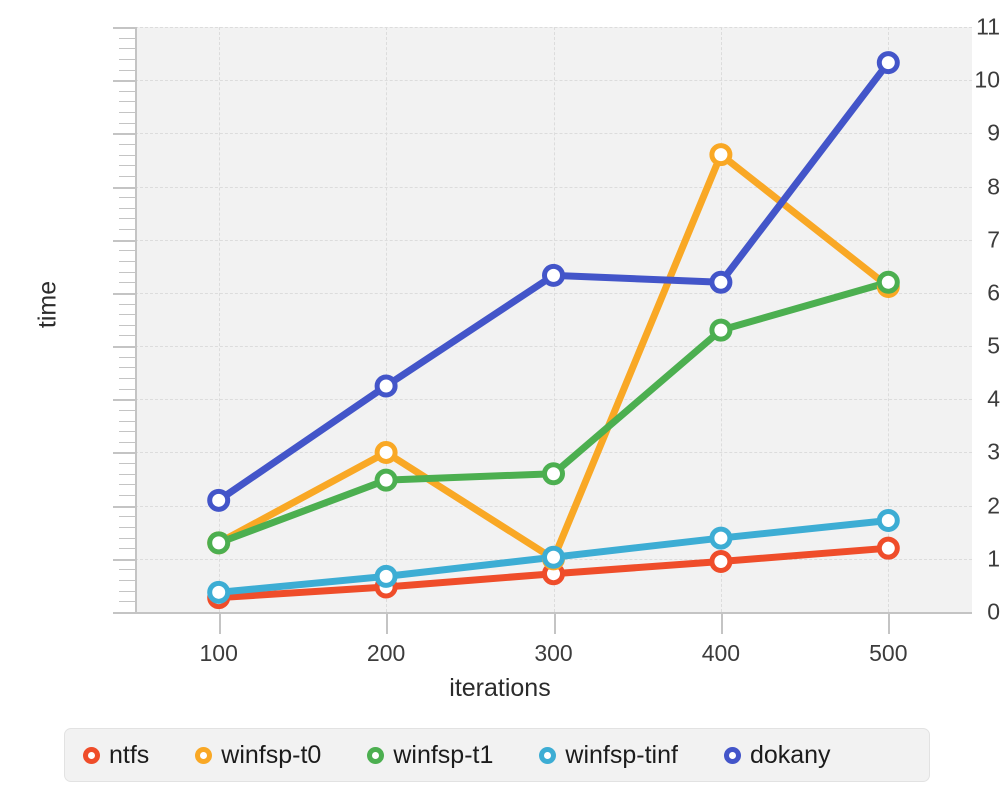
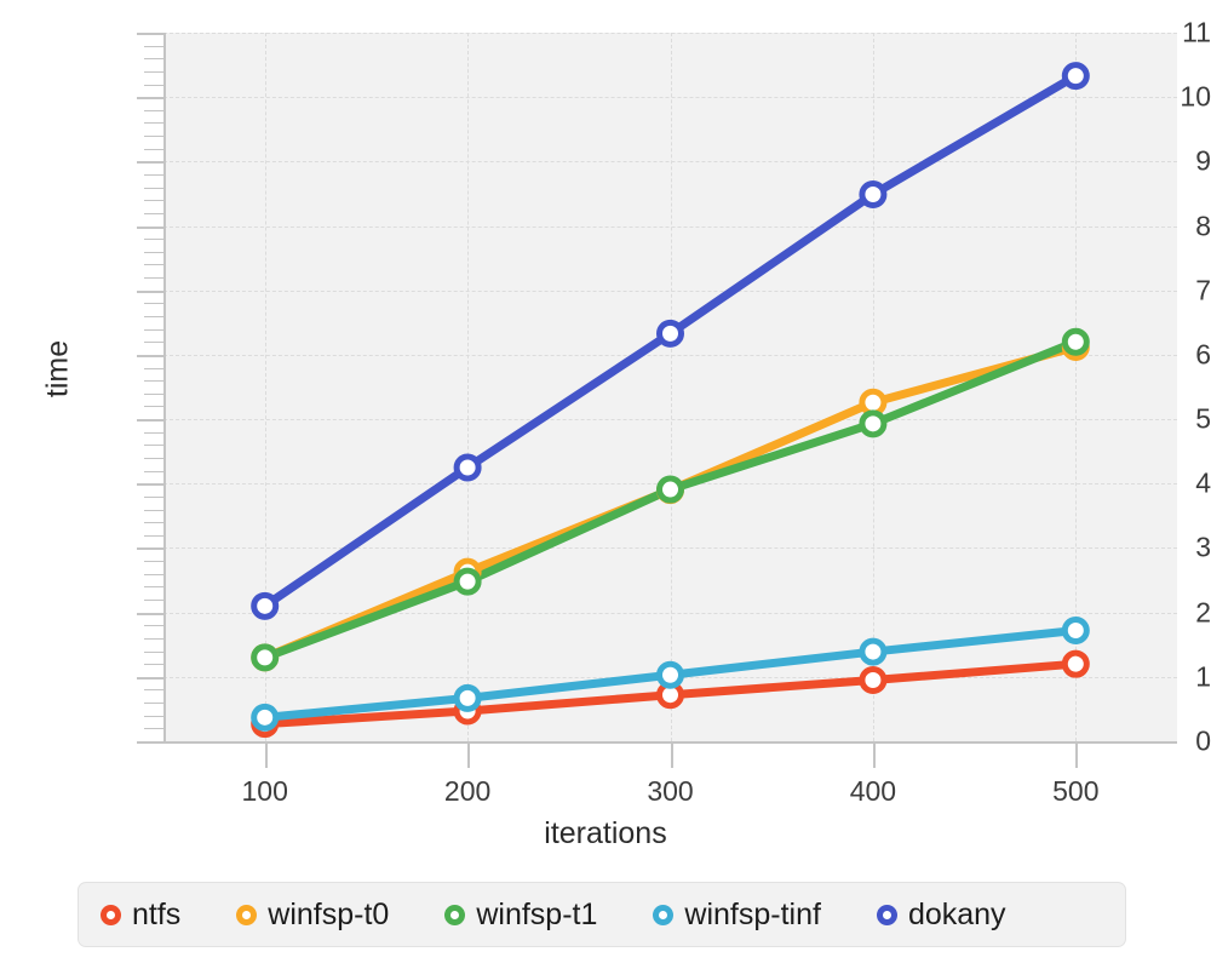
winfsp-t0/200: 3.0 -> 2.6
winfsp-t0/300: 1.0 -> 3.9
winfsp-t1/300: 2.6 -> 3.9
winfsp-t0/400: 8.6 -> 5.3
winfsp-t1/400: 5.3 -> 4.9
dokany/400: 6.2 -> 8.5
